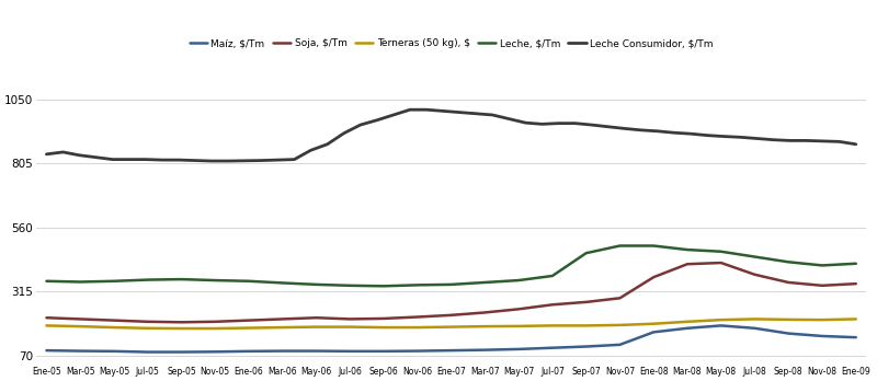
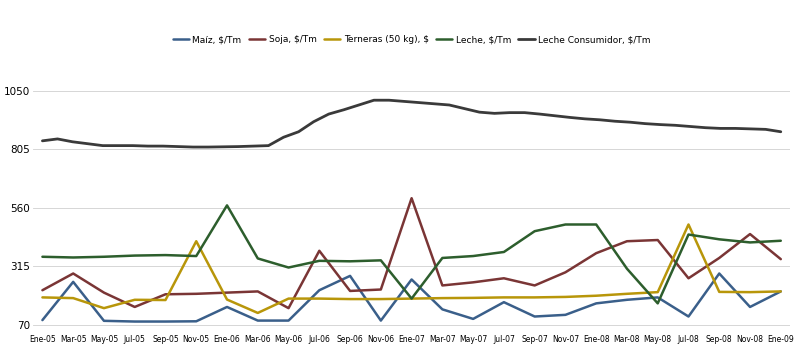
Maíz, $/Tm/Mar-05: 88 -> 250
Soja, $/Tm/Mar-05: 210 -> 285
Terneras (50 kg), $/May-05: 178 -> 140
Soja, $/Tm/Jul-05: 200 -> 145
Terneras (50 kg), $/Nov-05: 174 -> 420
Maíz, $/Tm/Ene-06: 87 -> 145
Leche, $/Tm/Ene-06: 355 -> 570
Terneras (50 kg), $/Mar-06: 178 -> 120
Soja, $/Tm/May-06: 215 -> 140
Leche, $/Tm/May-06: 342 -> 310
Maíz, $/Tm/Jul-06: 87 -> 215
Soja, $/Tm/Jul-06: 210 -> 380
Maíz, $/Tm/Sep-06: 87 -> 275
Maíz, $/Tm/Ene-07: 90 -> 260
Soja, $/Tm/Ene-07: 225 -> 600
Leche, $/Tm/Ene-07: 342 -> 180
Maíz, $/Tm/Mar-07: 92 -> 135
Maíz, $/Tm/Jul-07: 100 -> 165
Soja, $/Tm/Sep-07: 275 -> 235
Leche, $/Tm/Mar-08: 475 -> 305
Leche, $/Tm/May-08: 468 -> 160
Maíz, $/Tm/Jul-08: 175 -> 105
Soja, $/Tm/Jul-08: 380 -> 265
Terneras (50 kg), $/Jul-08: 210 -> 490
Maíz, $/Tm/Sep-08: 155 -> 285
Soja, $/Tm/Nov-08: 338 -> 450
Maíz, $/Tm/Ene-09: 140 -> 210
